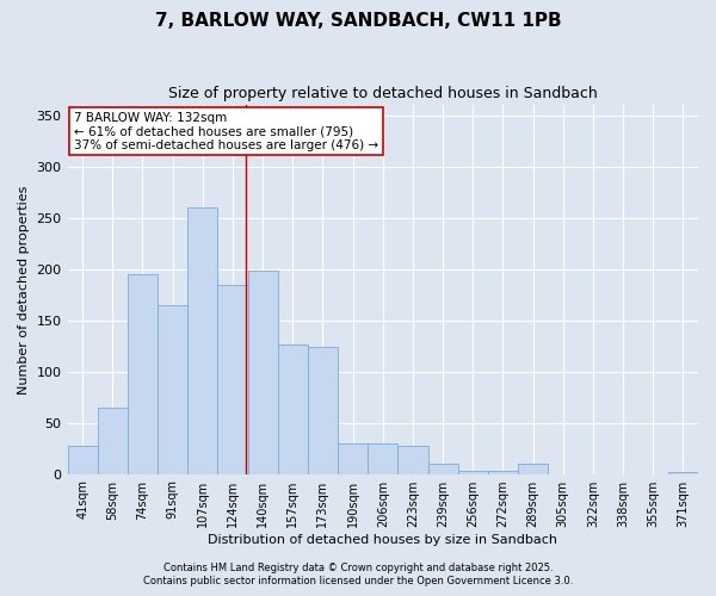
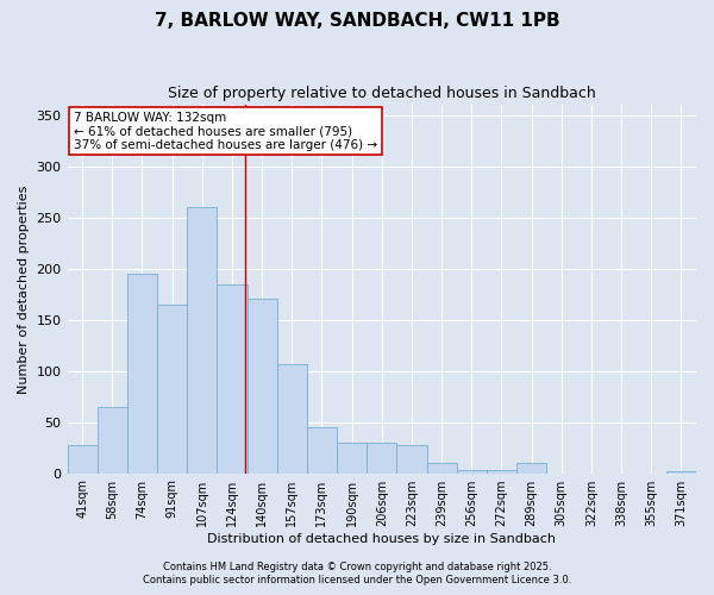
140sqm: 198 -> 170
157sqm: 126 -> 107
173sqm: 124 -> 45
